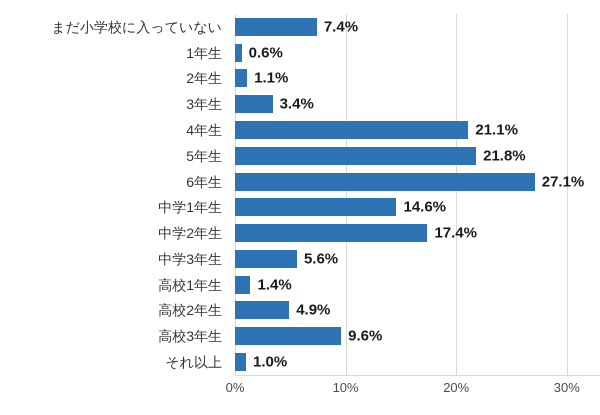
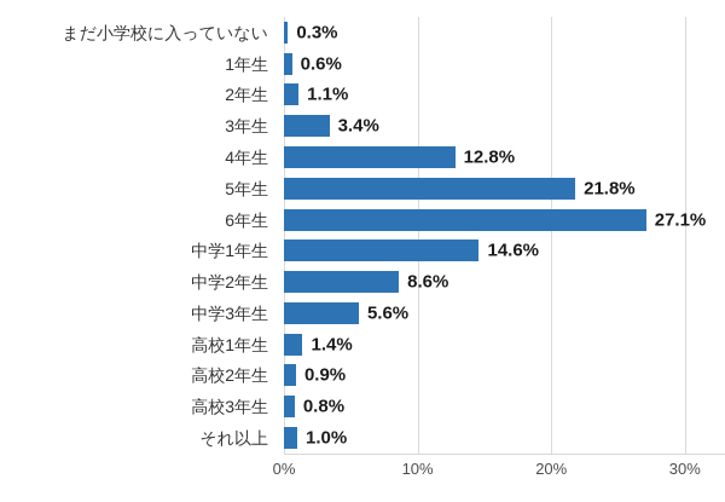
まだ小学校に入っていない: 7.4% -> 0.3%
4年生: 21.1% -> 12.8%
中学2年生: 17.4% -> 8.6%
高校2年生: 4.9% -> 0.9%
高校3年生: 9.6% -> 0.8%
